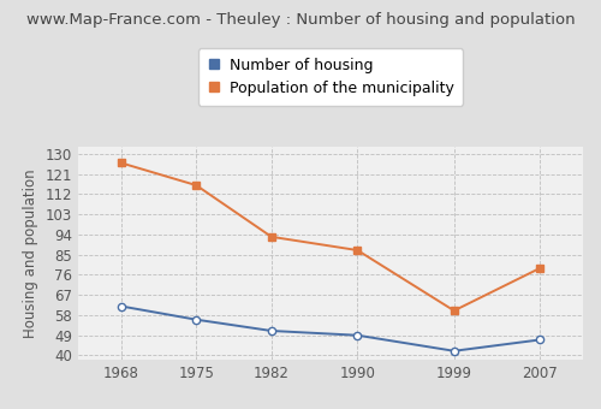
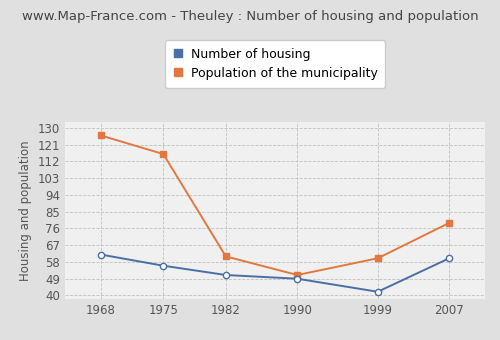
Population of the municipality/1982: 93 -> 61
Population of the municipality/1990: 87 -> 51
Number of housing/2007: 47 -> 60
